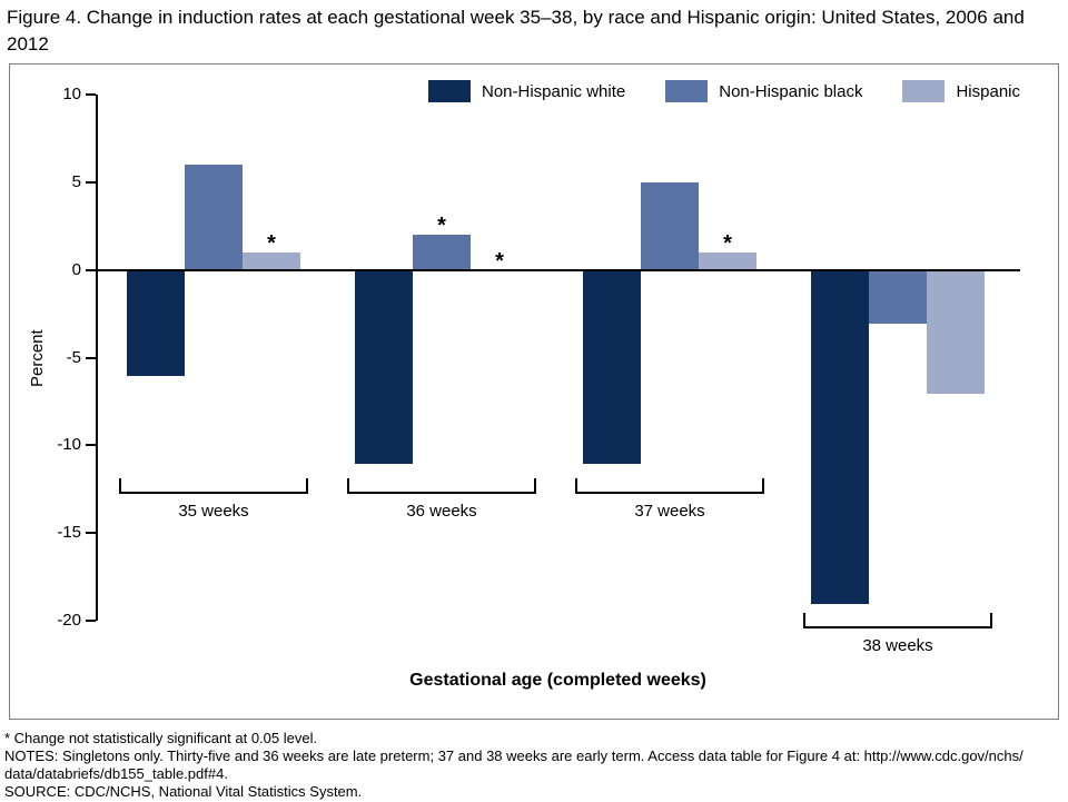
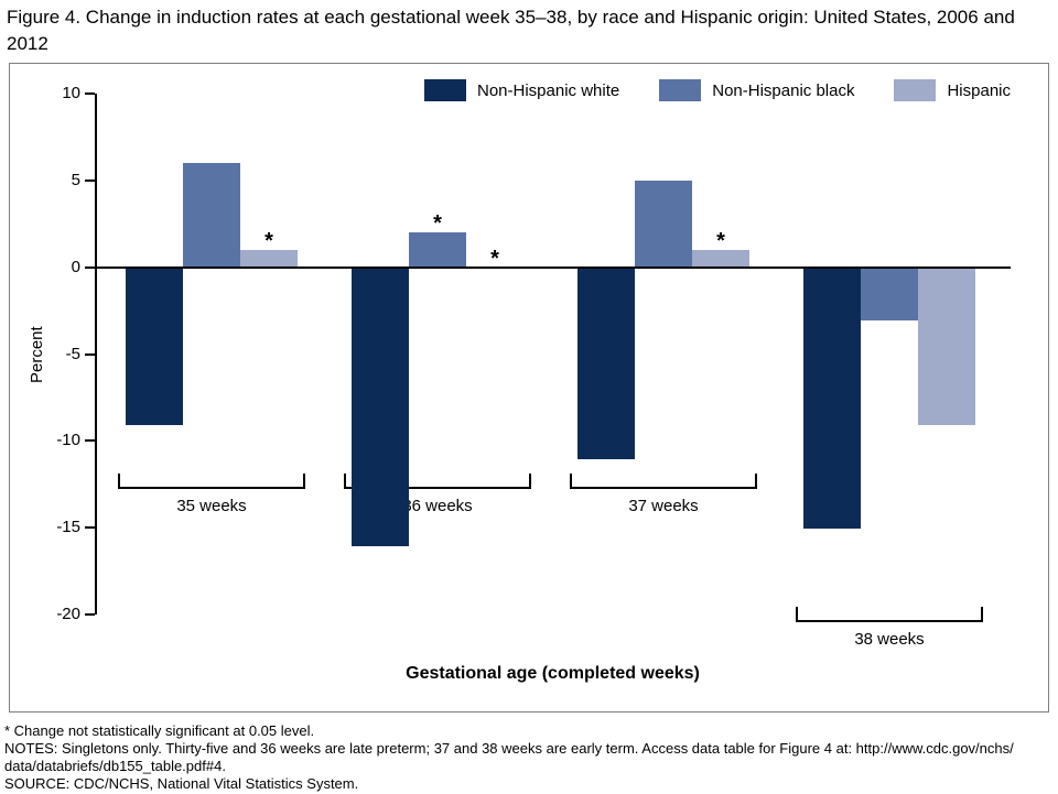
Non-Hispanic white/35 weeks: -6 -> -9
Non-Hispanic white/36 weeks: -11 -> -16
Non-Hispanic white/38 weeks: -19 -> -15
Hispanic/38 weeks: -7 -> -9
